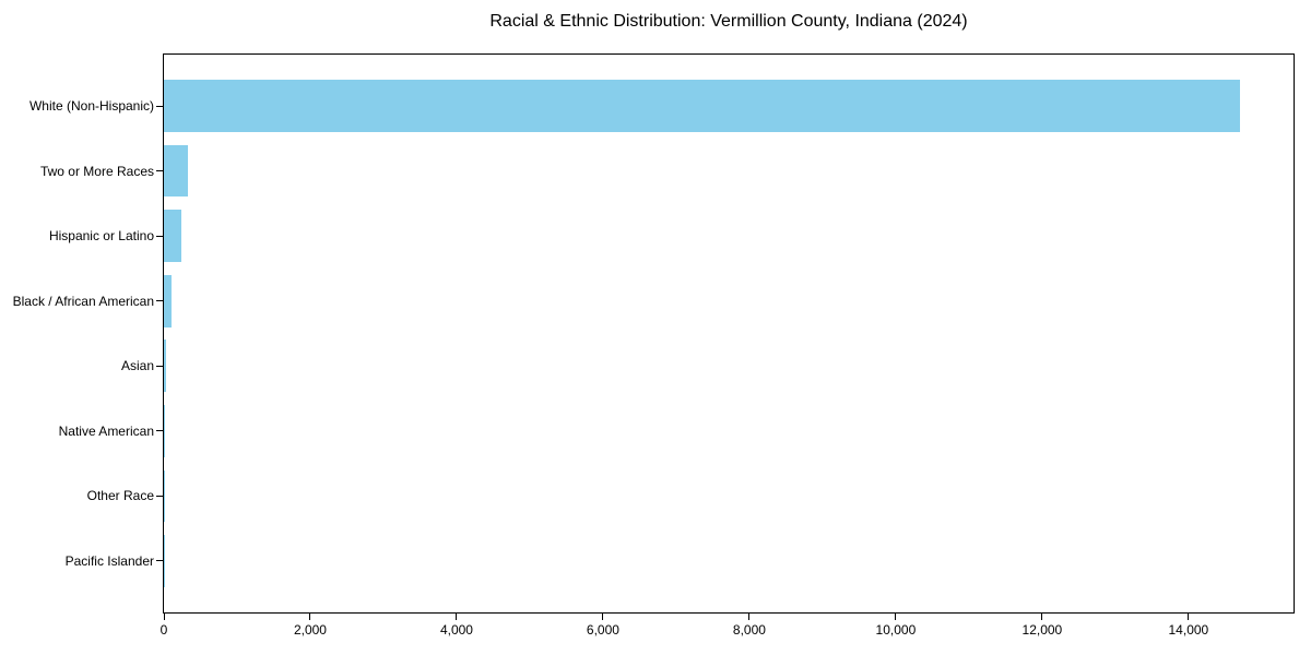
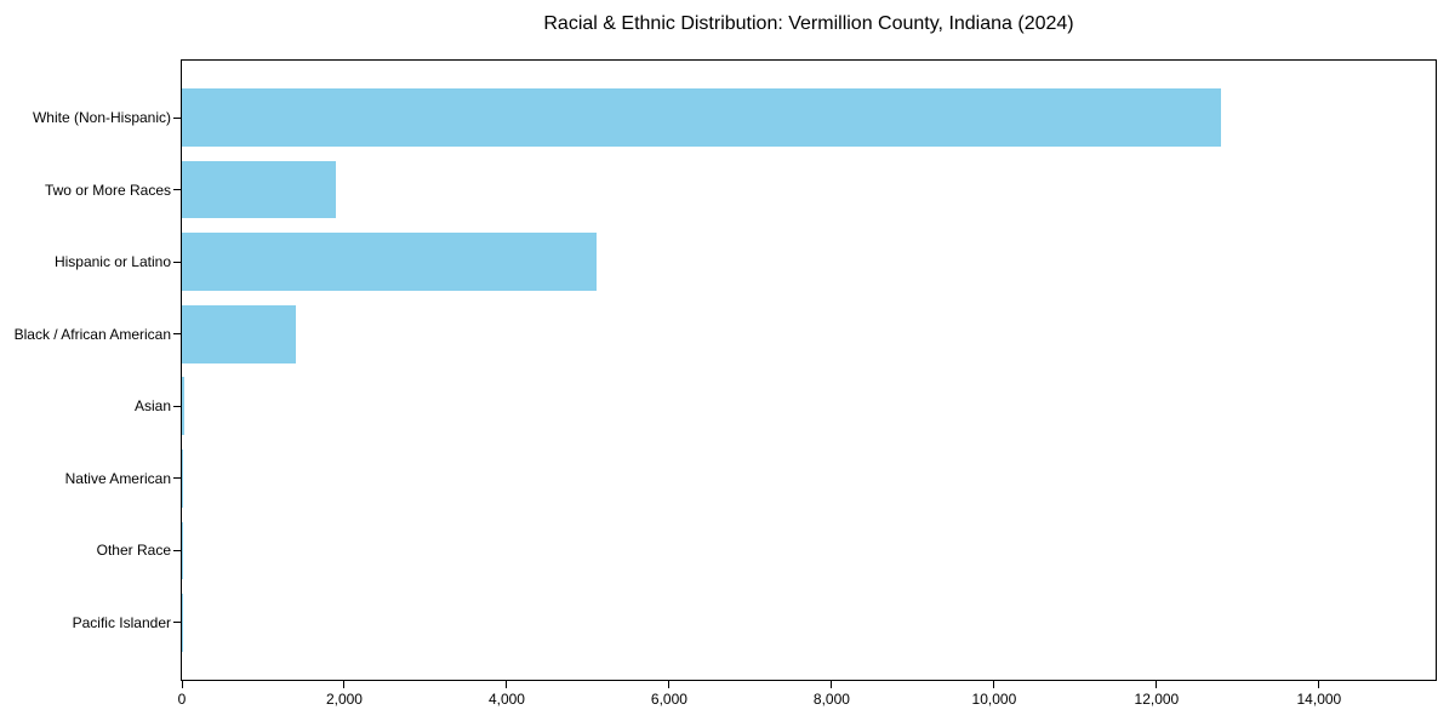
White (Non-Hispanic): 14700 -> 12800
Two or More Races: 300 -> 1900
Hispanic or Latino: 200 -> 5100
Black / African American: 100 -> 1400
